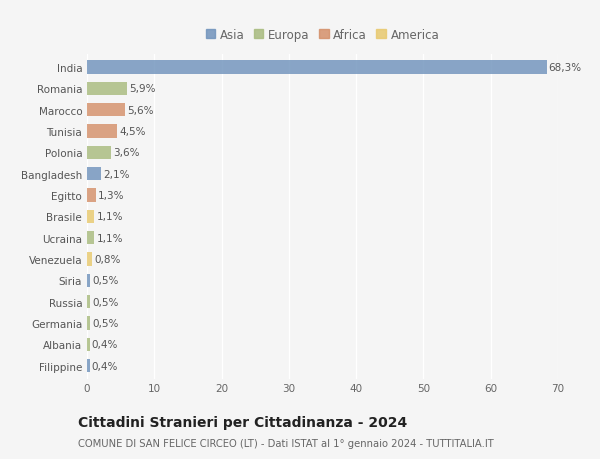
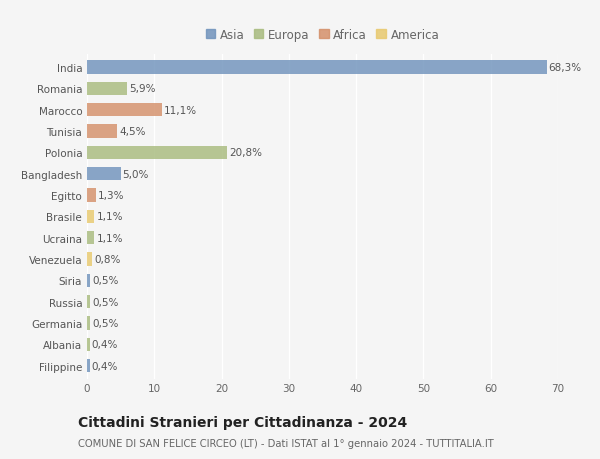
Marocco: 5,6% -> 11,1%
Polonia: 3,6% -> 20,8%
Bangladesh: 2,1% -> 5,0%
